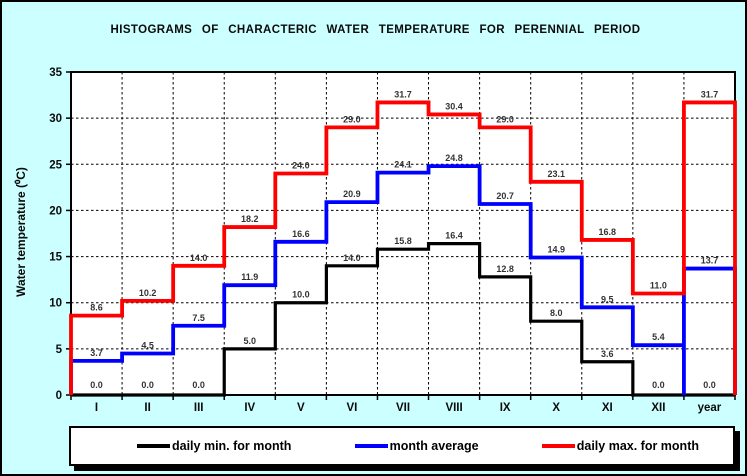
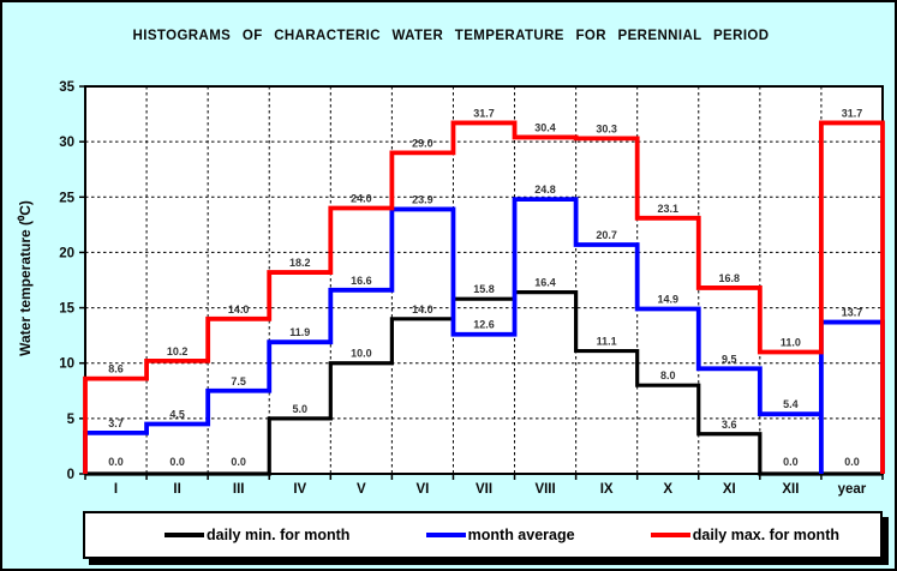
month average/VI: 20.9 -> 23.9
month average/VII: 24.1 -> 12.6
daily min. for month/IX: 12.8 -> 11.1
daily max. for month/IX: 29.0 -> 30.3
